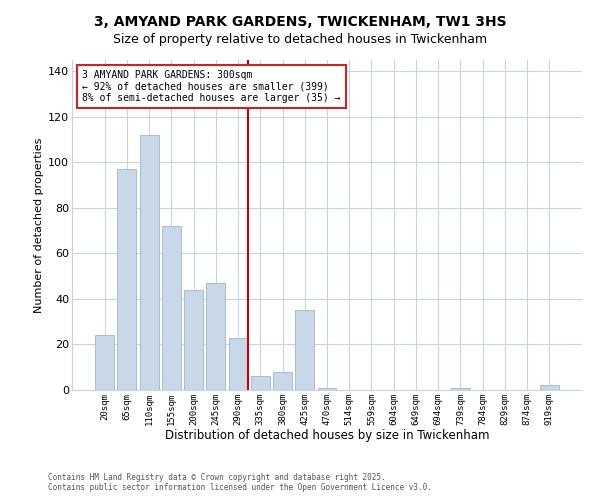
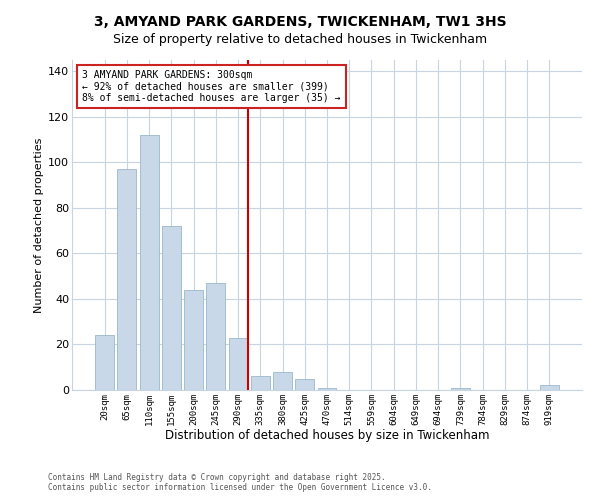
425sqm: 35 -> 5
